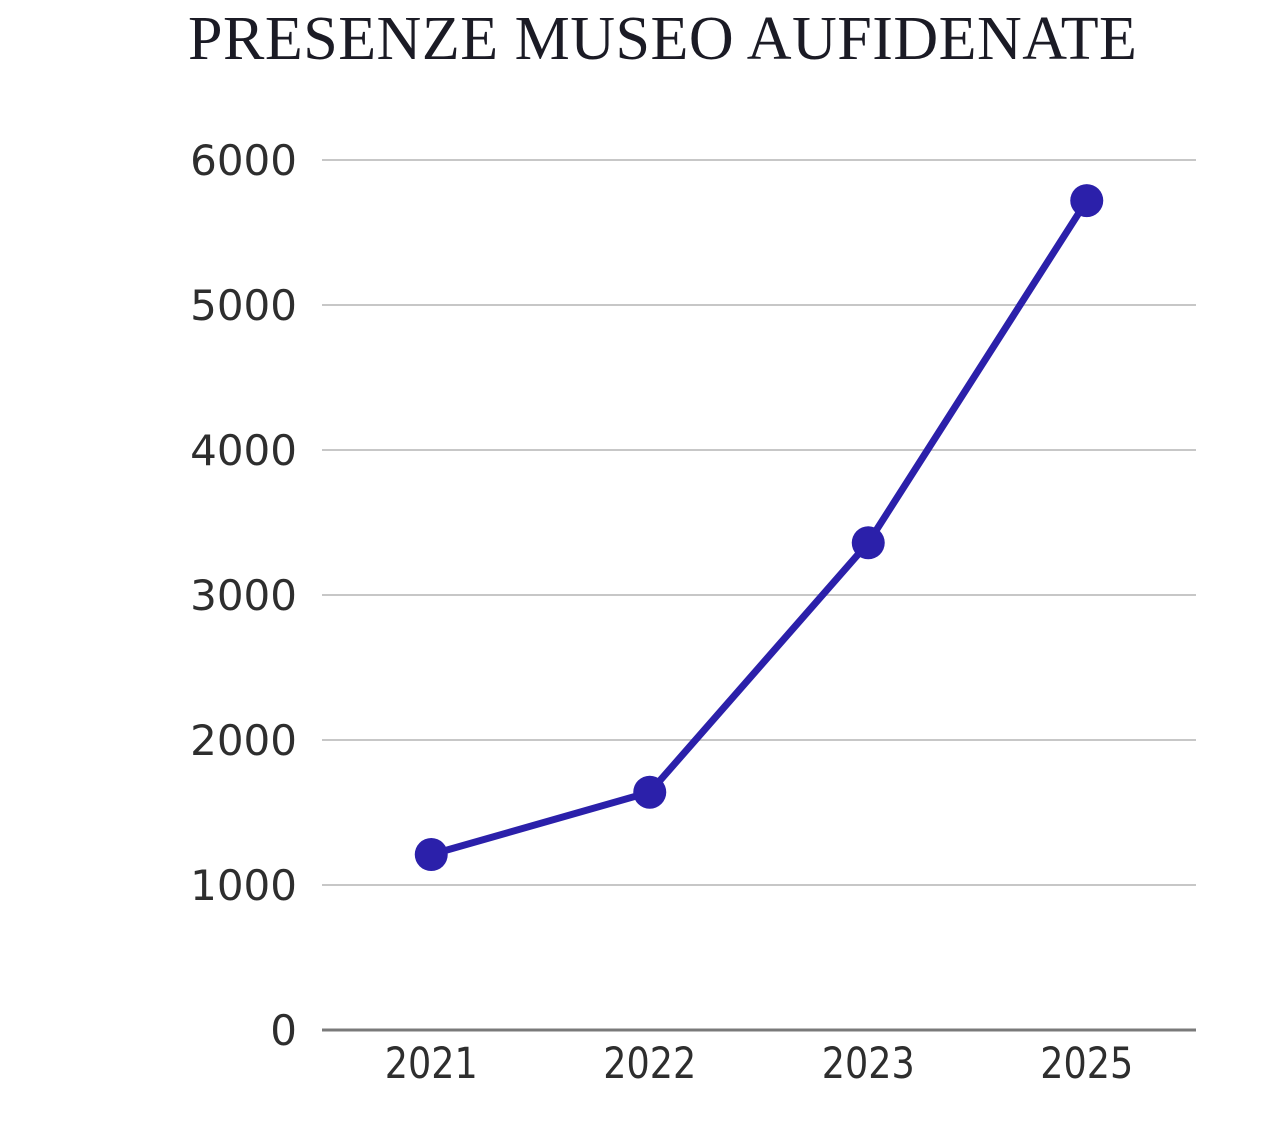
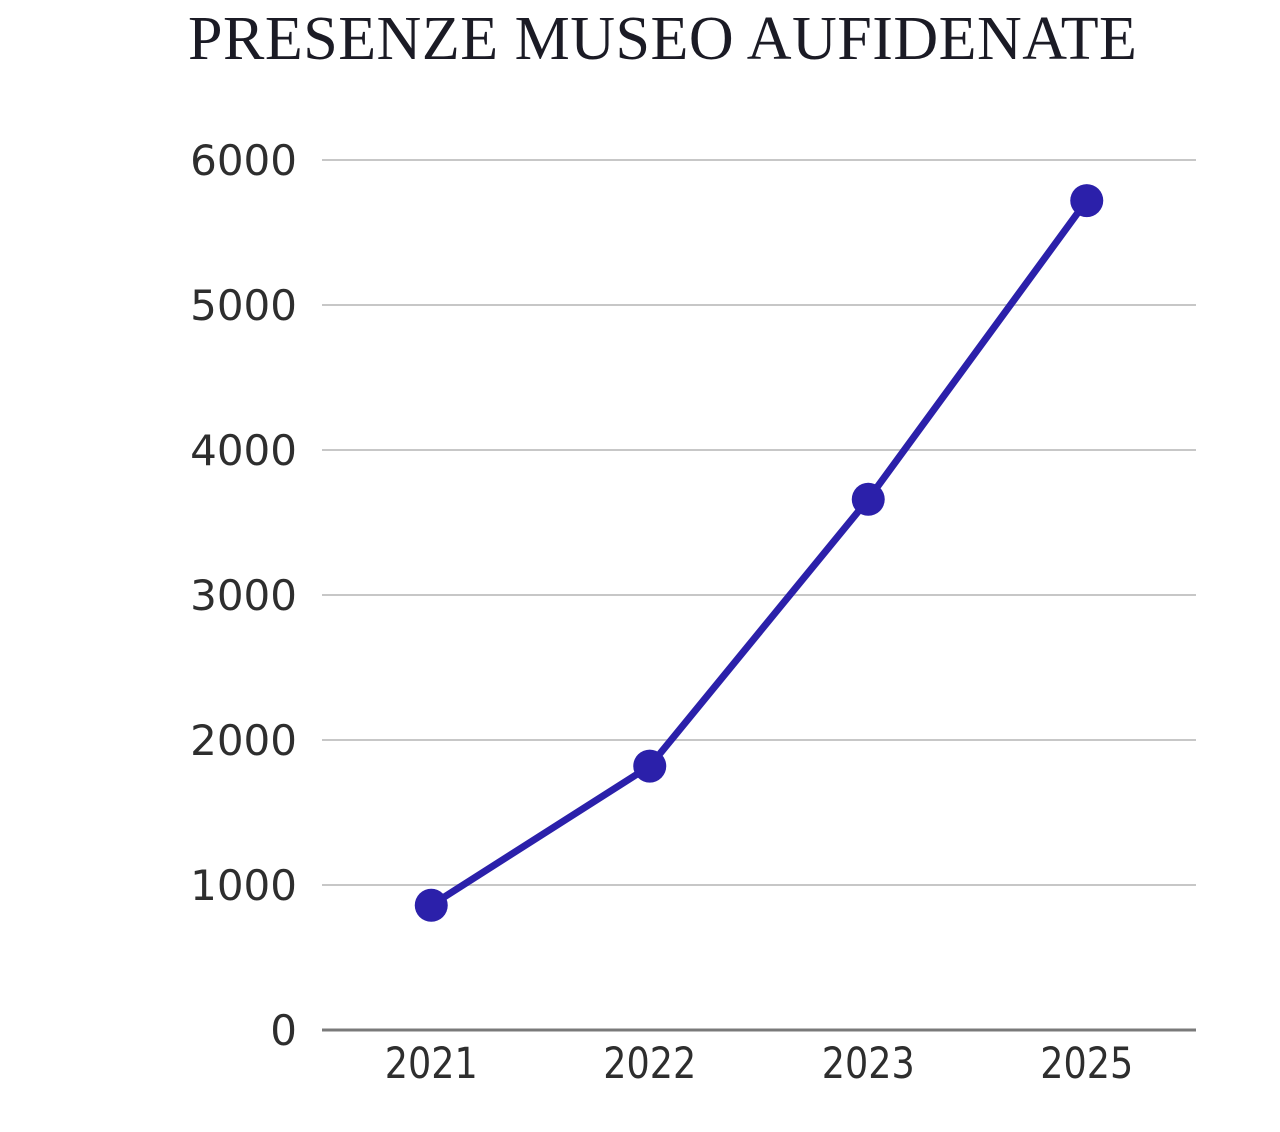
2021: 1210 -> 860
2022: 1640 -> 1820
2023: 3360 -> 3660
